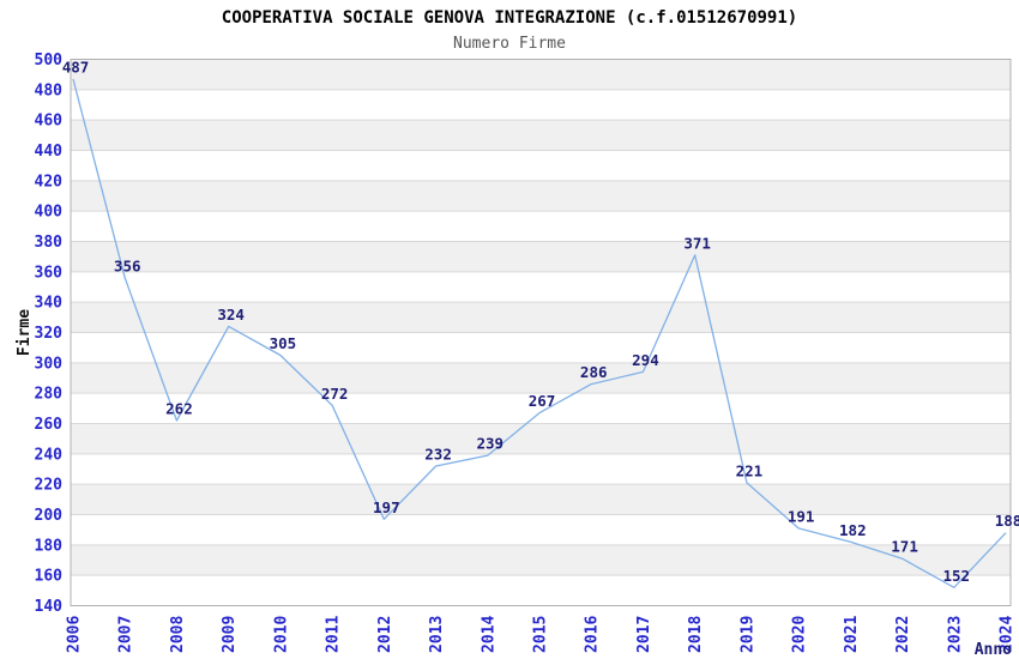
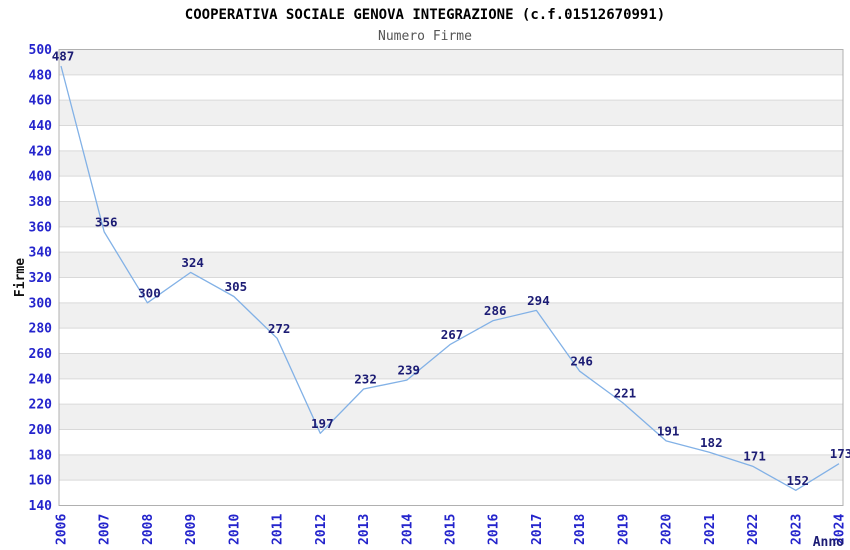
2008: 262 -> 300
2018: 371 -> 246
2024: 188 -> 173
